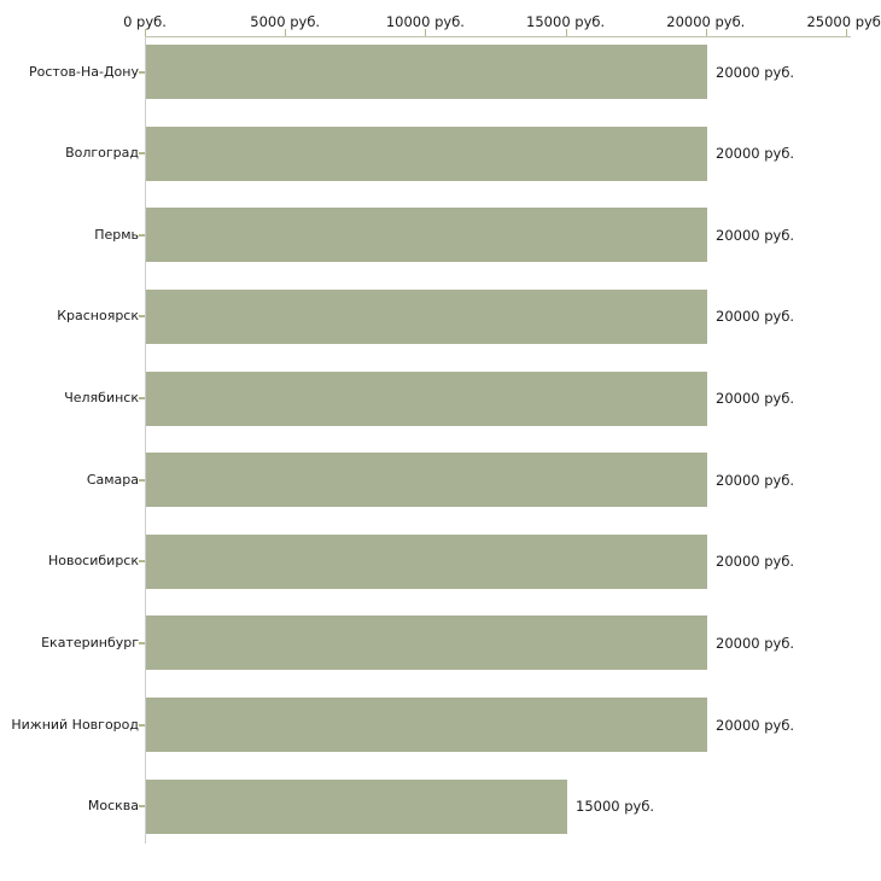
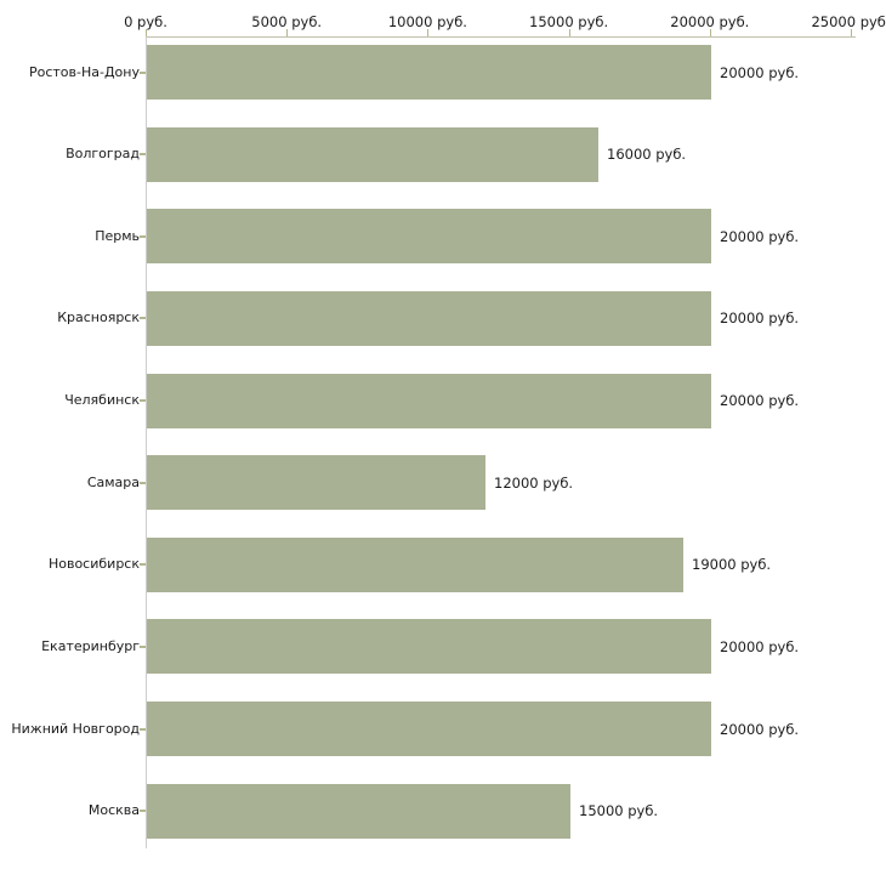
Волгоград: 20000 -> 16000
Самара: 20000 -> 12000
Новосибирск: 20000 -> 19000
